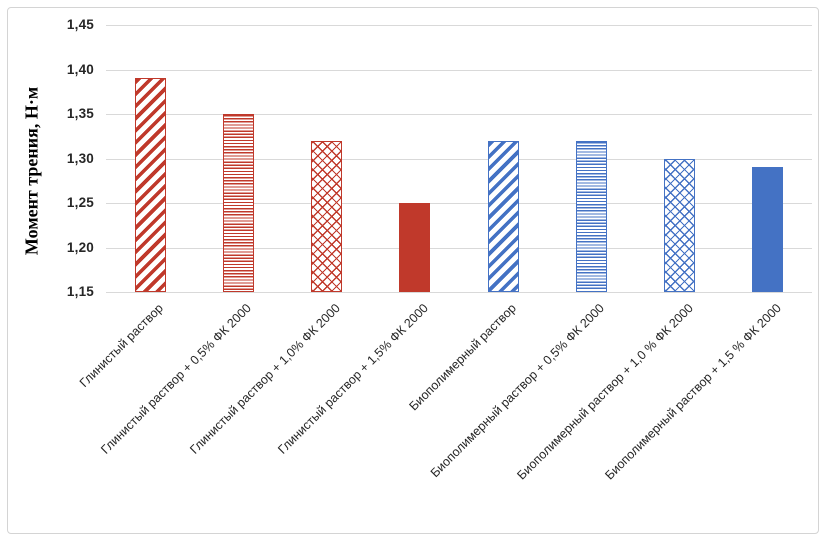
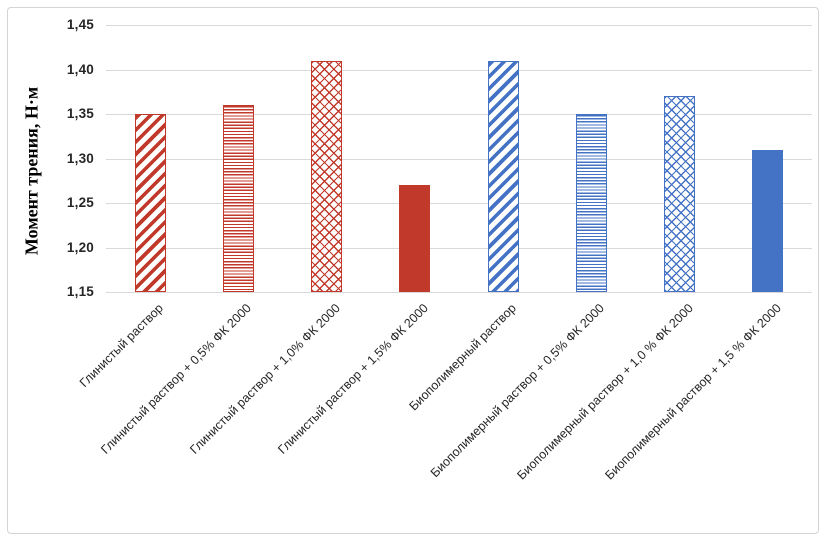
Глинистый раствор: 1,39 -> 1,35
Глинистый раствор + 0,5% ФК 2000: 1,35 -> 1,36
Глинистый раствор + 1,0% ФК 2000: 1,32 -> 1,41
Глинистый раствор + 1,5% ФК 2000: 1,25 -> 1,27
Биополимерный раствор: 1,32 -> 1,41
Биополимерный раствор + 0,5% ФК 2000: 1,32 -> 1,35
Биополимерный раствор + 1,0 % ФК 2000: 1,30 -> 1,37
Биополимерный раствор + 1,5 % ФК 2000: 1,29 -> 1,31
